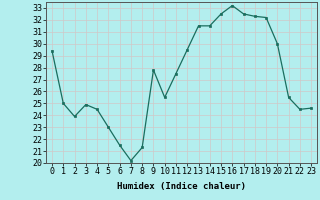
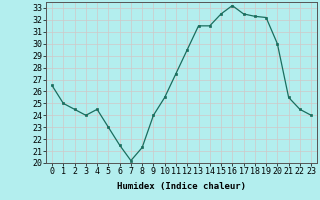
0: 29.4 -> 26.5
2: 23.9 -> 24.5
3: 24.9 -> 24.0
9: 27.8 -> 24.0
23: 24.6 -> 24.0
